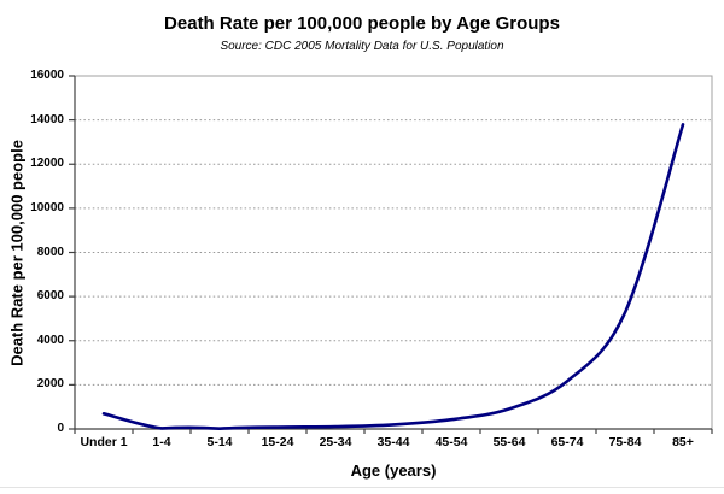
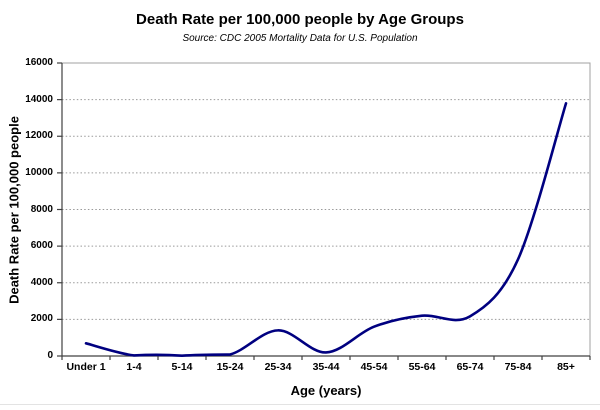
25-34: 100 -> 1400
45-54: 400 -> 1600
55-64: 900 -> 2200
